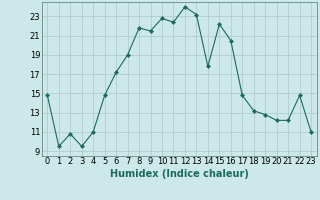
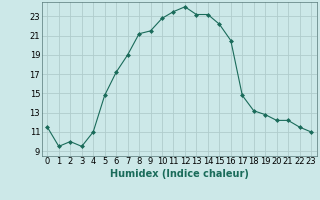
0: 14.8 -> 11.5
2: 10.8 -> 10.0
8: 21.8 -> 21.2
11: 22.4 -> 23.5
14: 17.8 -> 23.2
22: 14.8 -> 11.5
